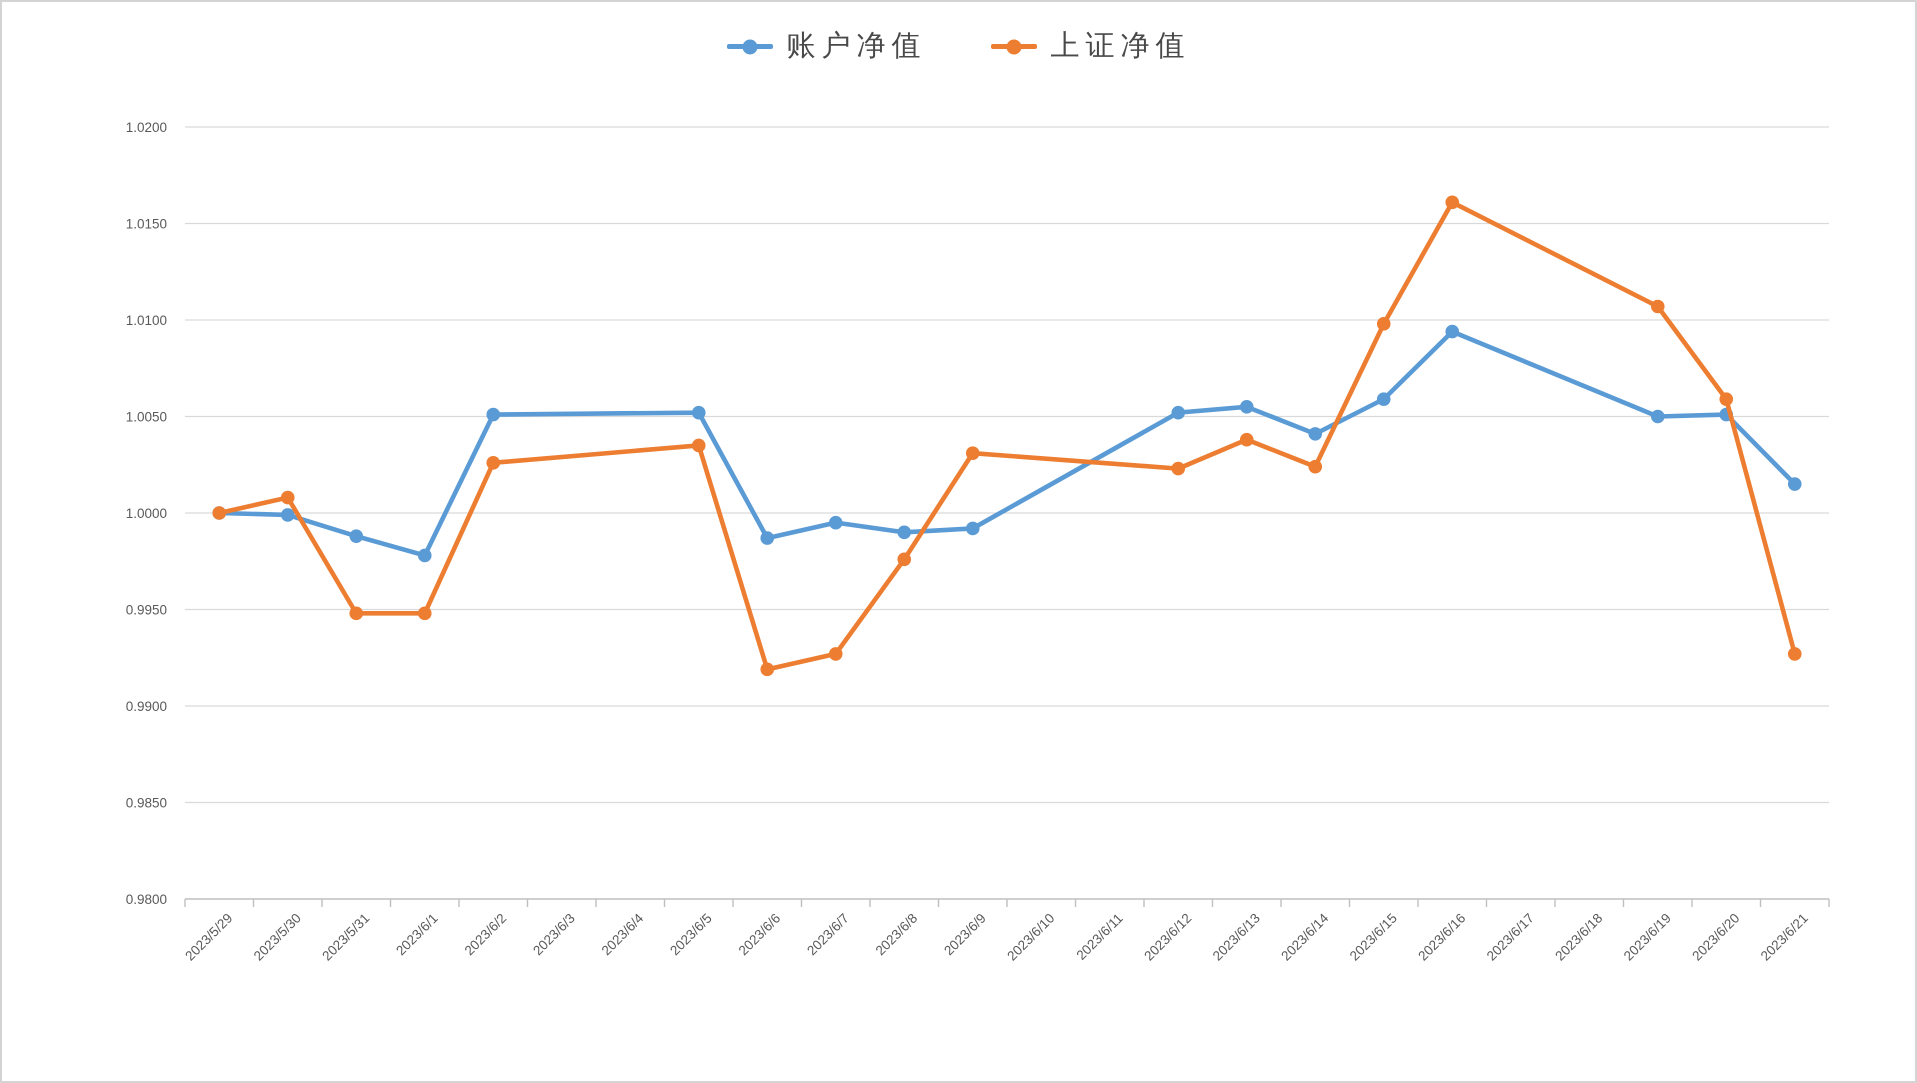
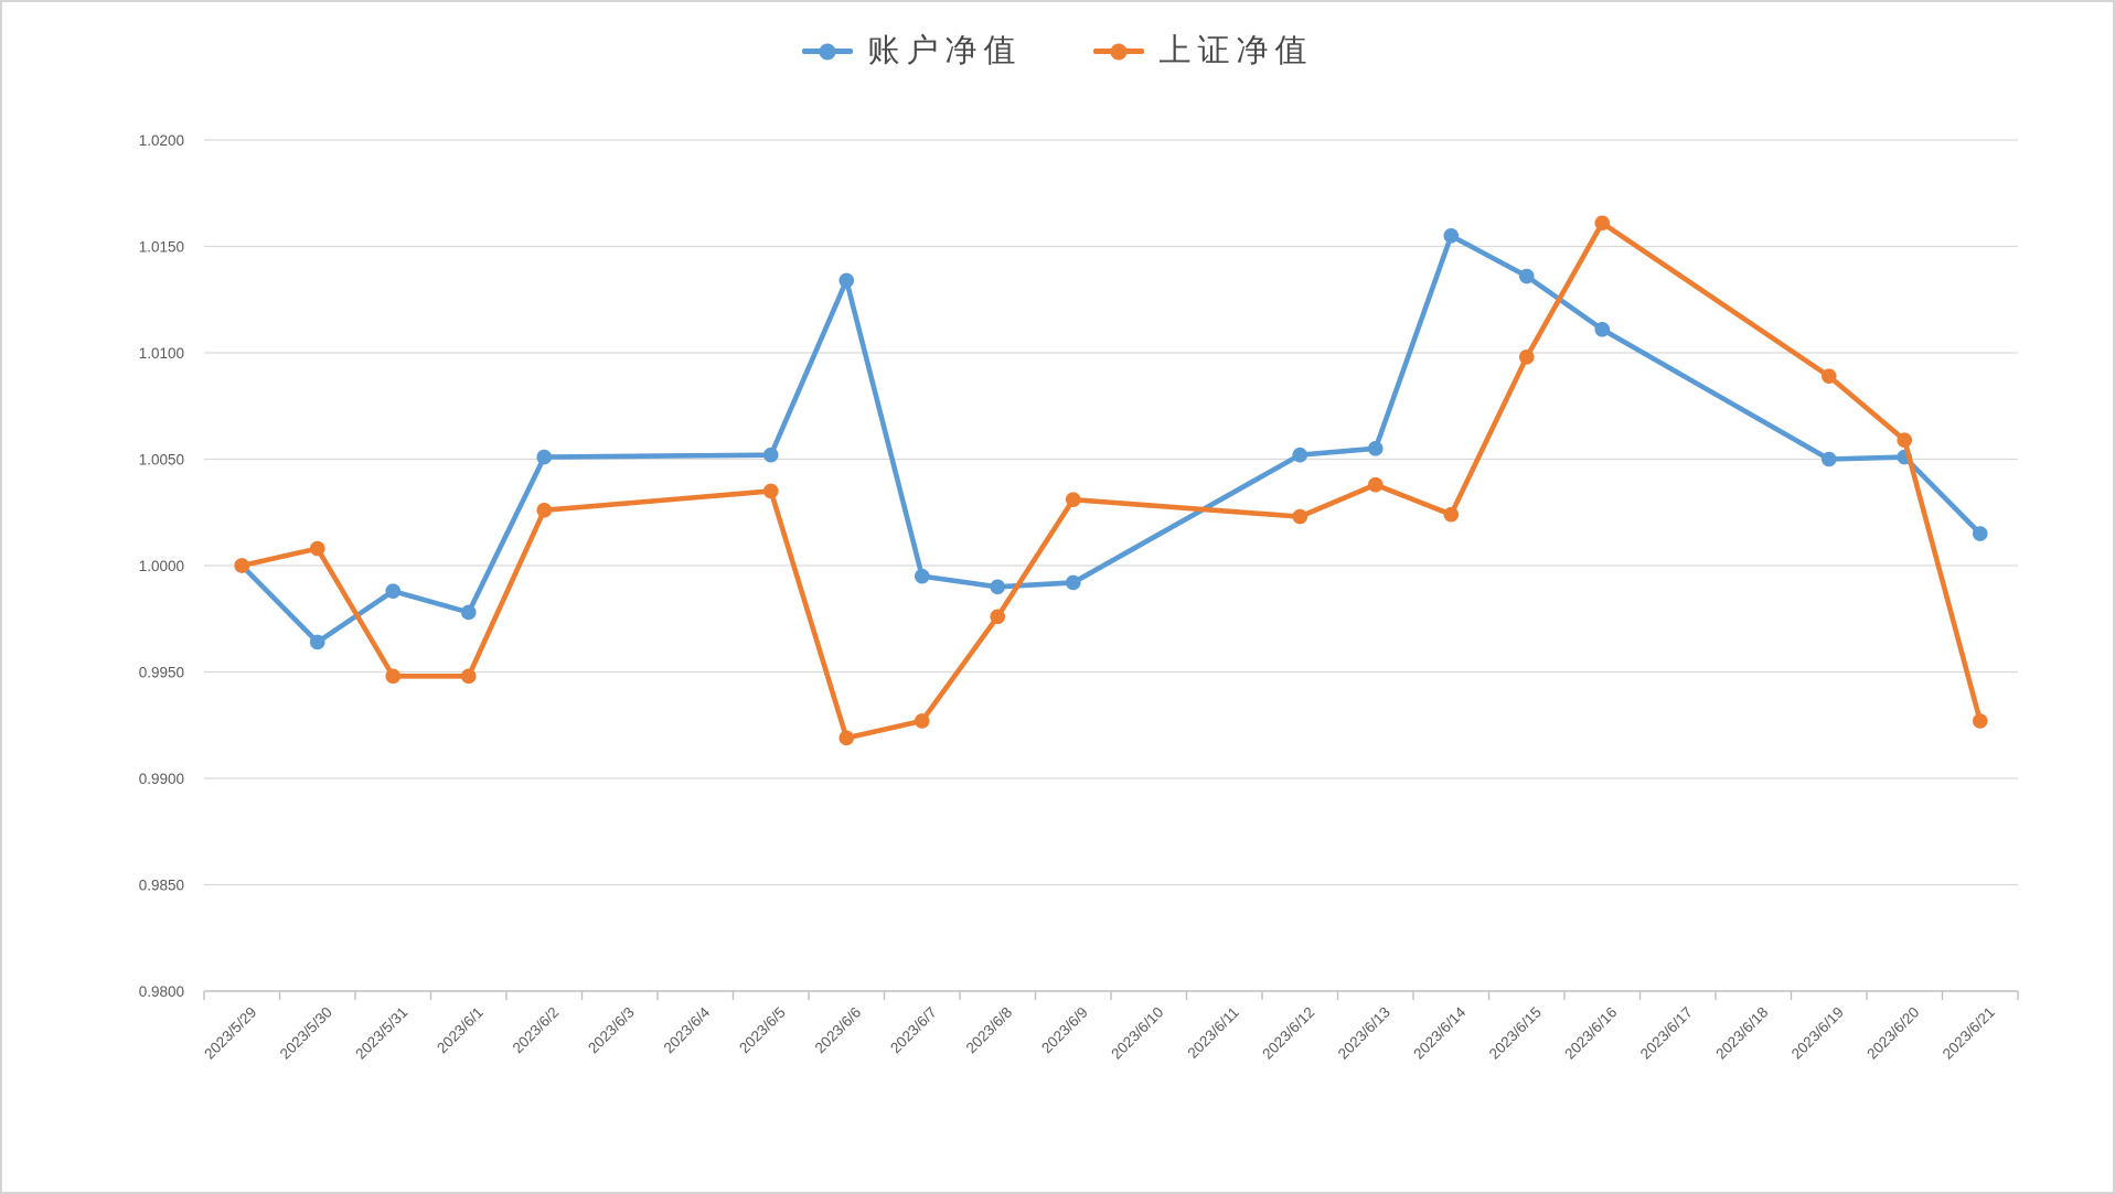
账户净值/2023/5/30: 0.9999 -> 0.9964
账户净值/2023/6/6: 0.9987 -> 1.0134
账户净值/2023/6/14: 1.0041 -> 1.0155
账户净值/2023/6/15: 1.0059 -> 1.0136
账户净值/2023/6/16: 1.0094 -> 1.0111
上证净值/2023/6/19: 1.0107 -> 1.0089
